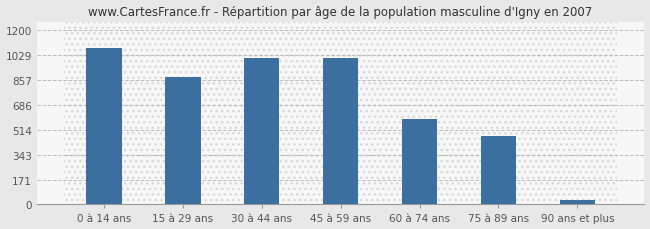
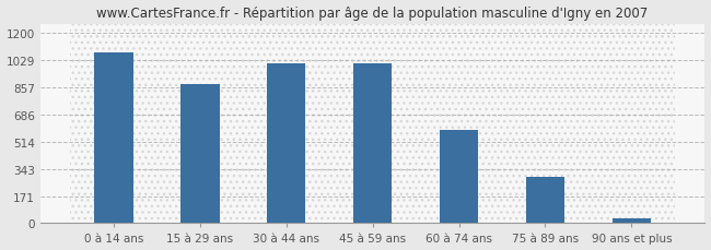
75 à 89 ans: 470 -> 290
